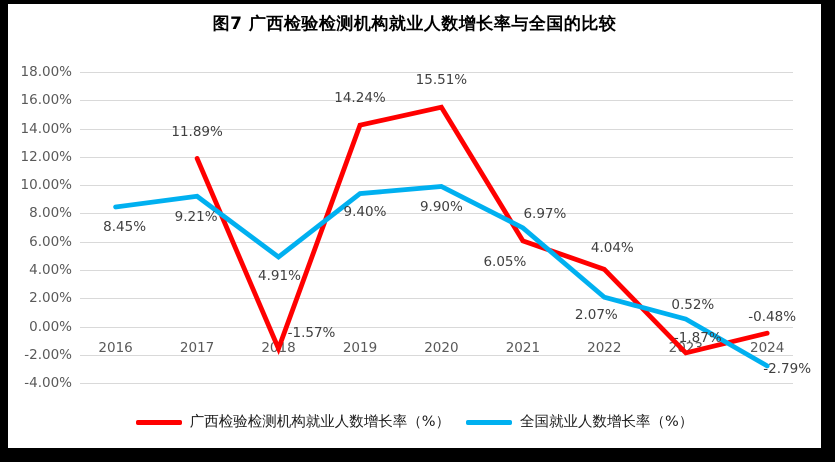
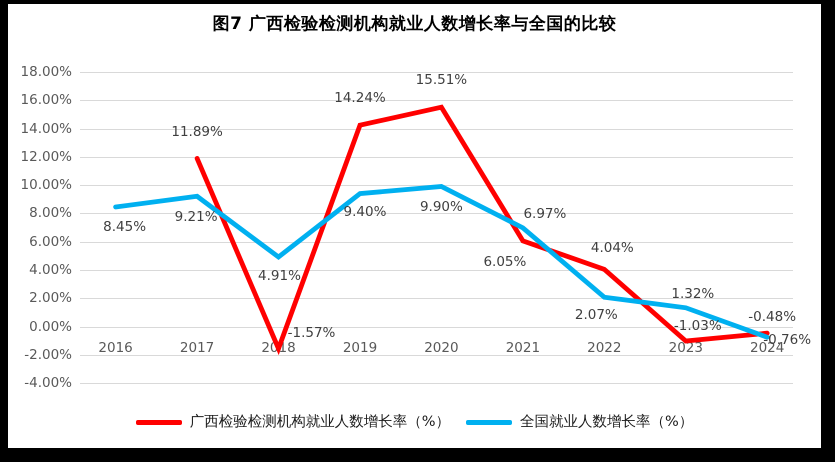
广西检验检测机构就业人数增长率（%）/2023: -1.87% -> -1.03%
全国就业人数增长率（%）/2023: 0.52% -> 1.32%
全国就业人数增长率（%）/2024: -2.79% -> -0.76%
